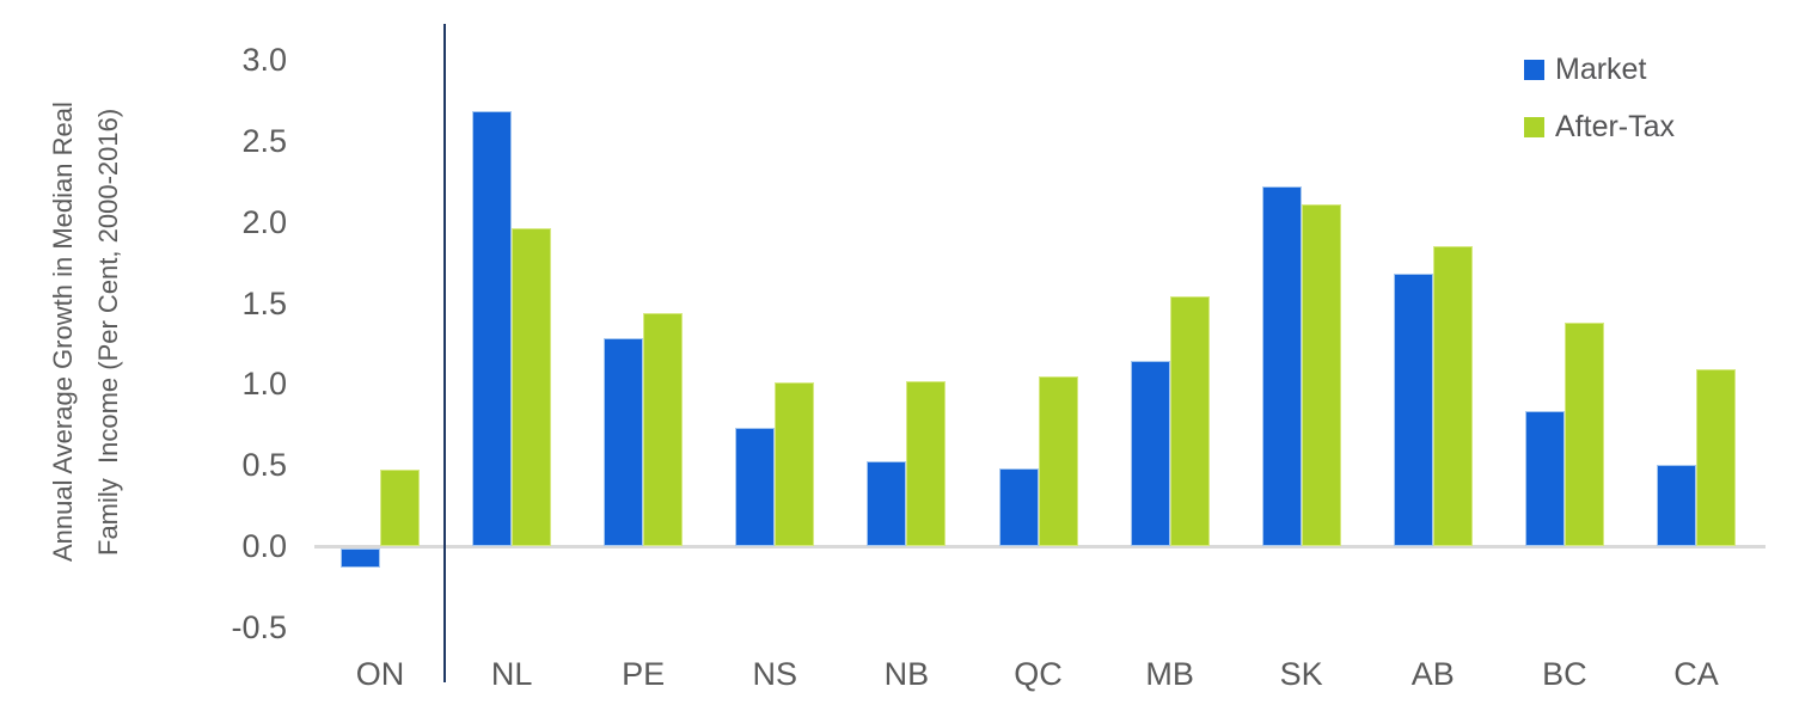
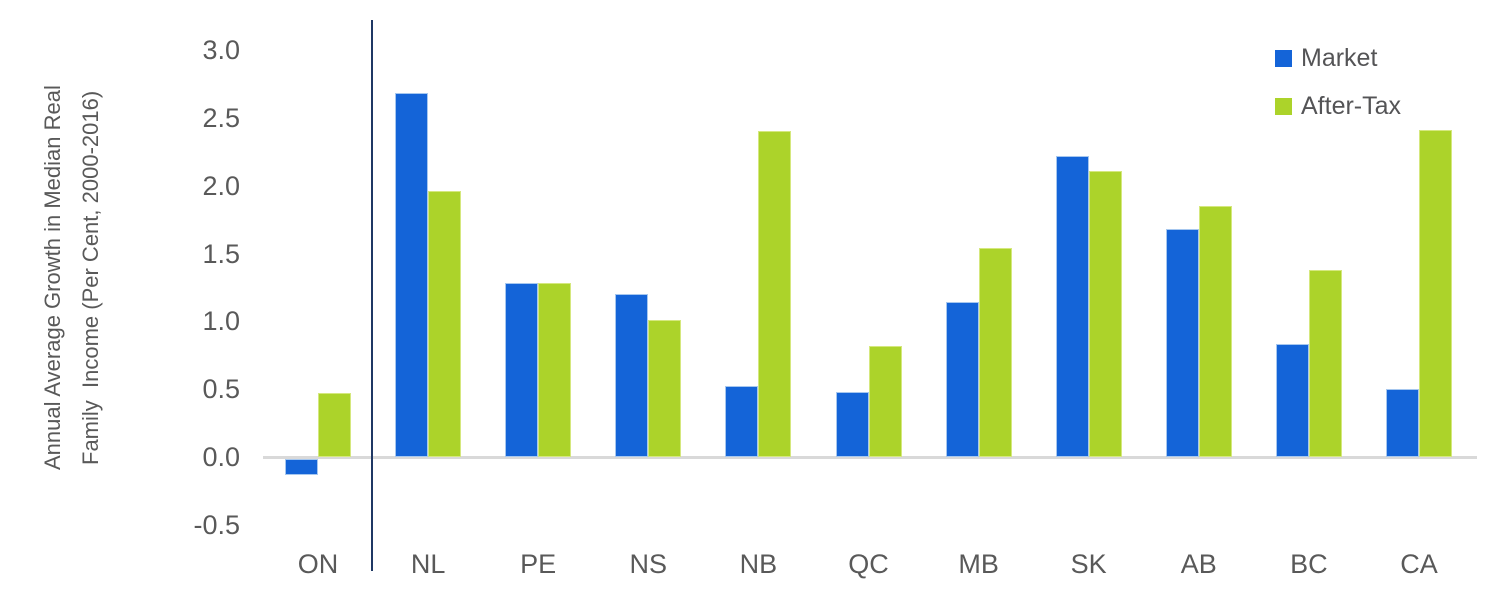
After-Tax/PE: 1.44 -> 1.28
Market/NS: 0.73 -> 1.20
After-Tax/NB: 1.02 -> 2.40
After-Tax/QC: 1.05 -> 0.82
After-Tax/CA: 1.09 -> 2.41
